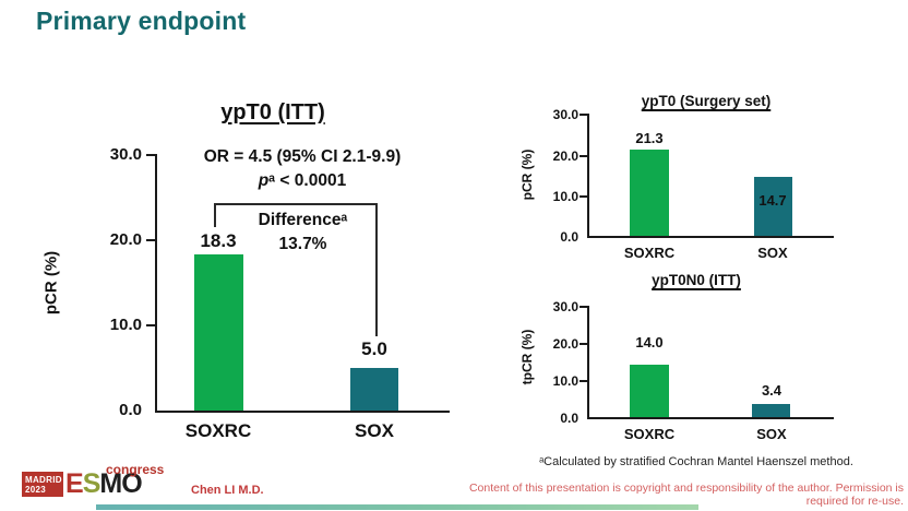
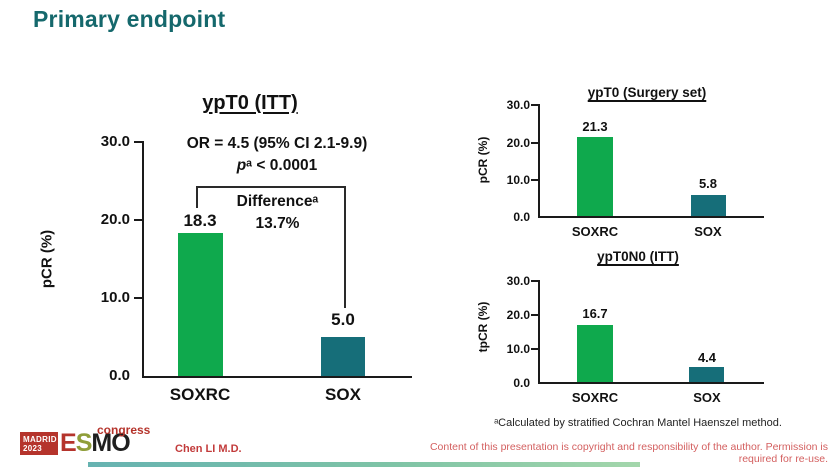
ypT0 (Surgery set)/SOX: 14.7 -> 5.8
ypT0N0 (ITT)/SOXRC: 14.0 -> 16.7
ypT0N0 (ITT)/SOX: 3.4 -> 4.4
